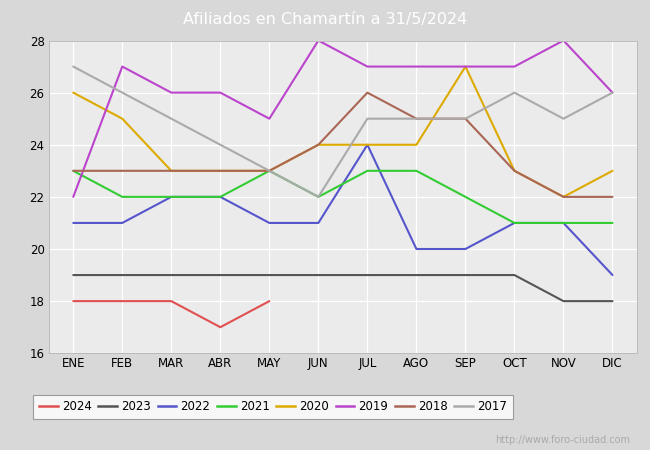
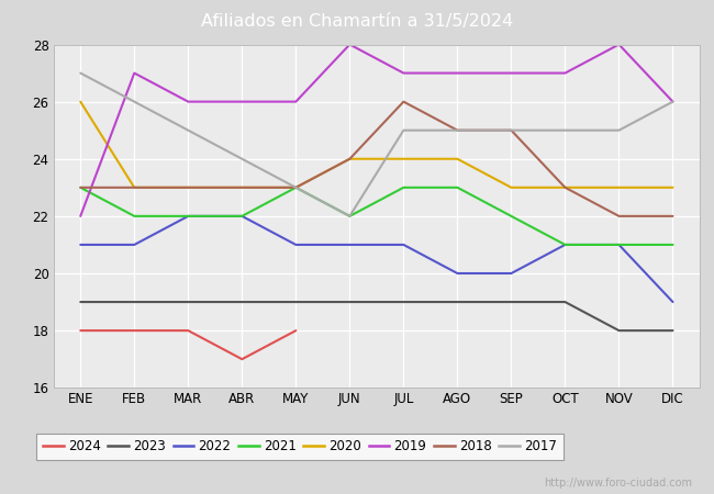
2020/FEB: 25 -> 23
2019/MAY: 25 -> 26
2022/JUL: 24 -> 21
2020/SEP: 27 -> 23
2017/OCT: 26 -> 25
2020/NOV: 22 -> 23
